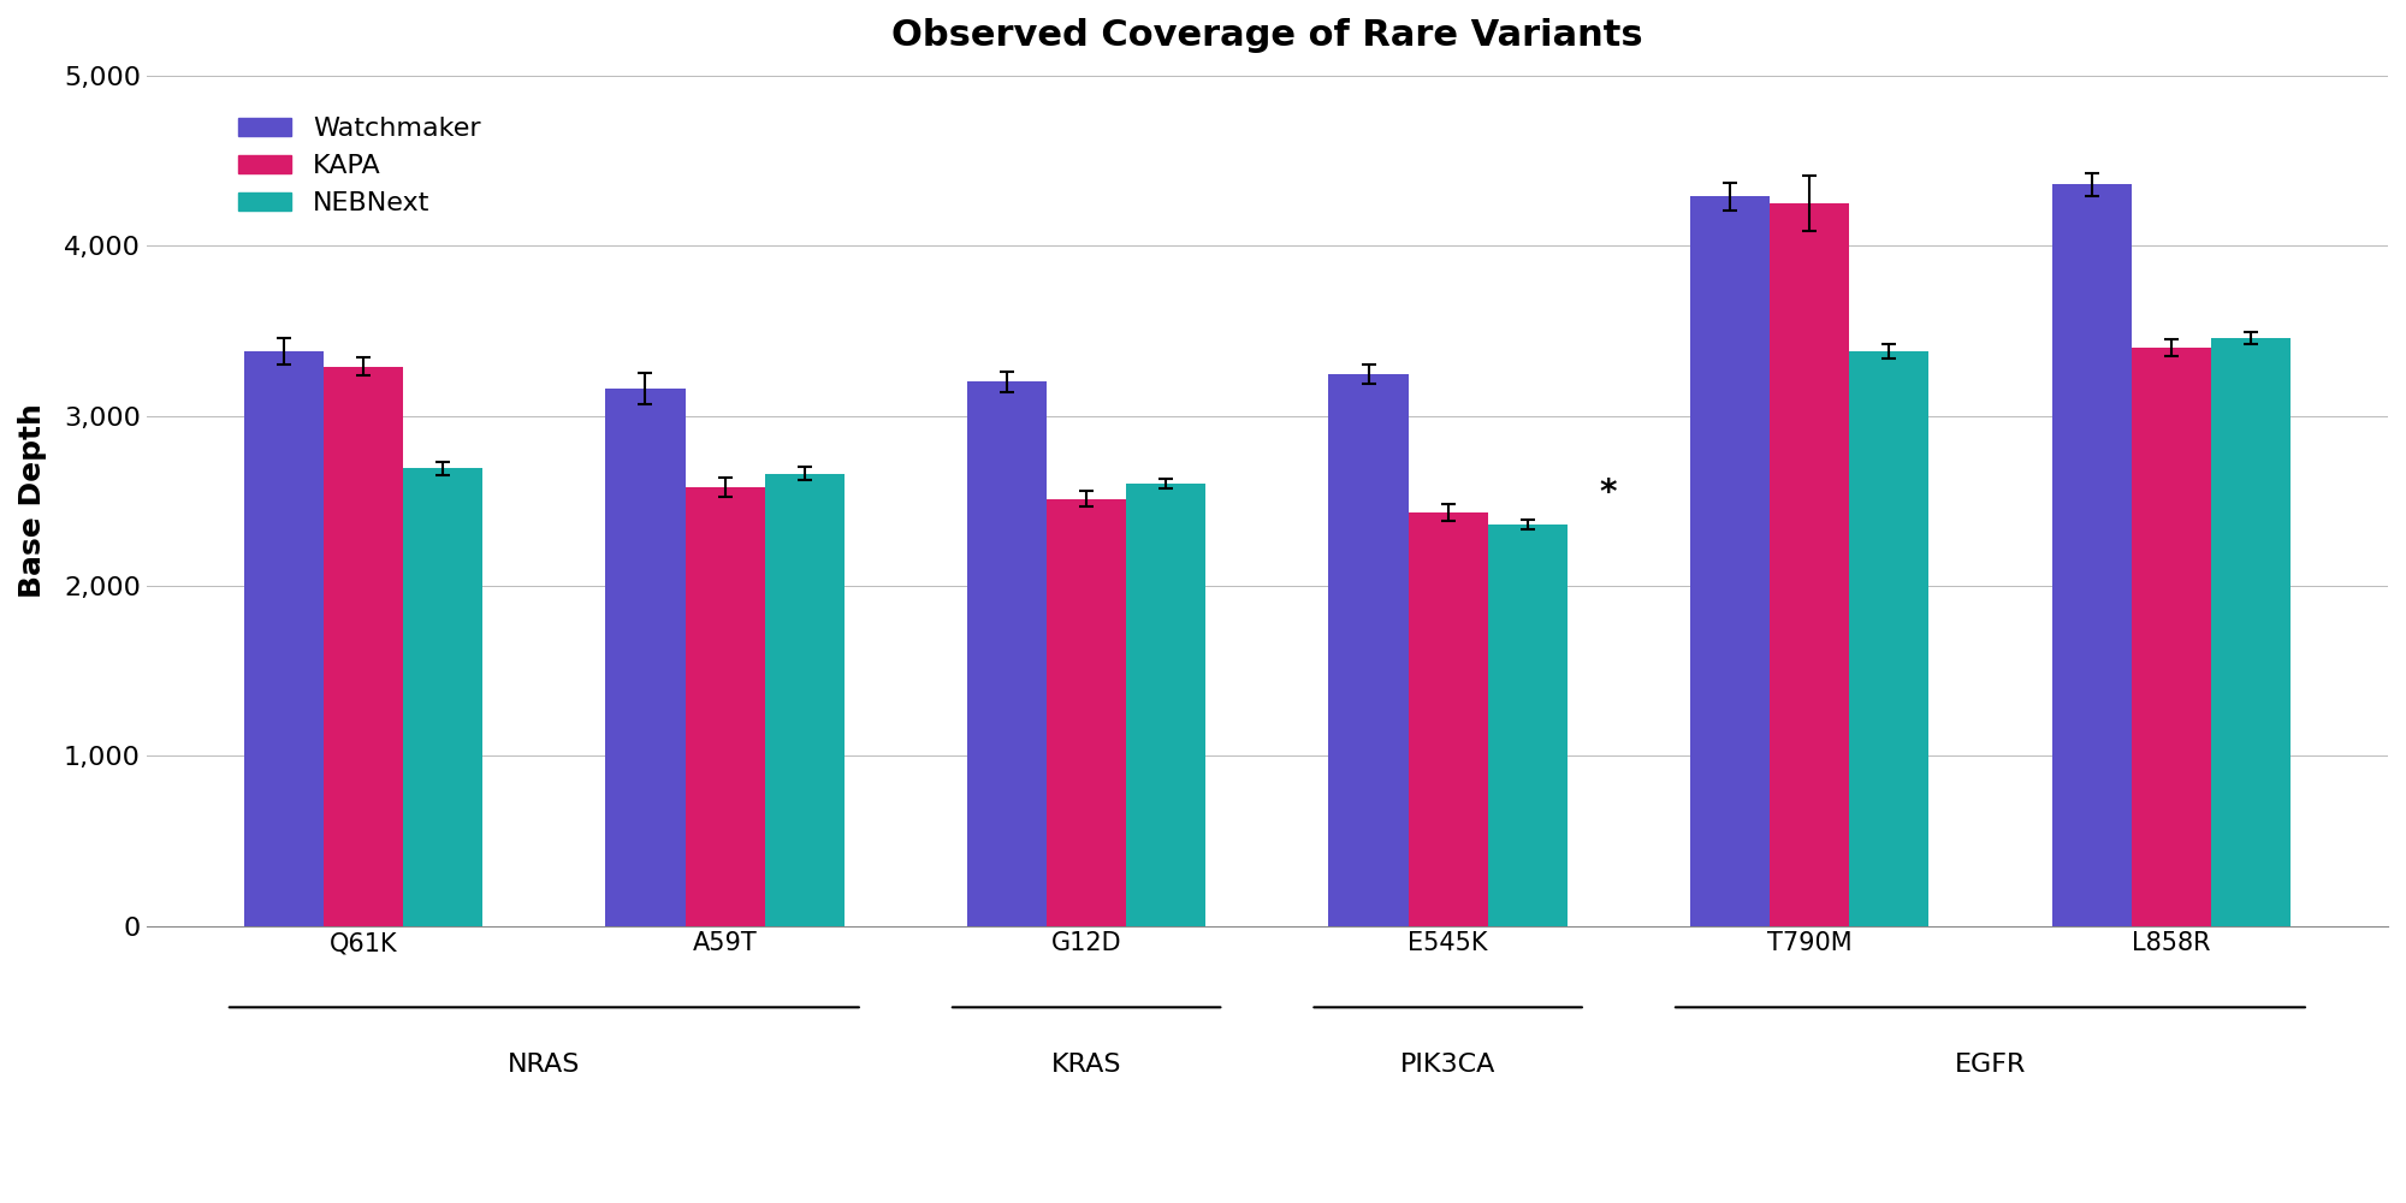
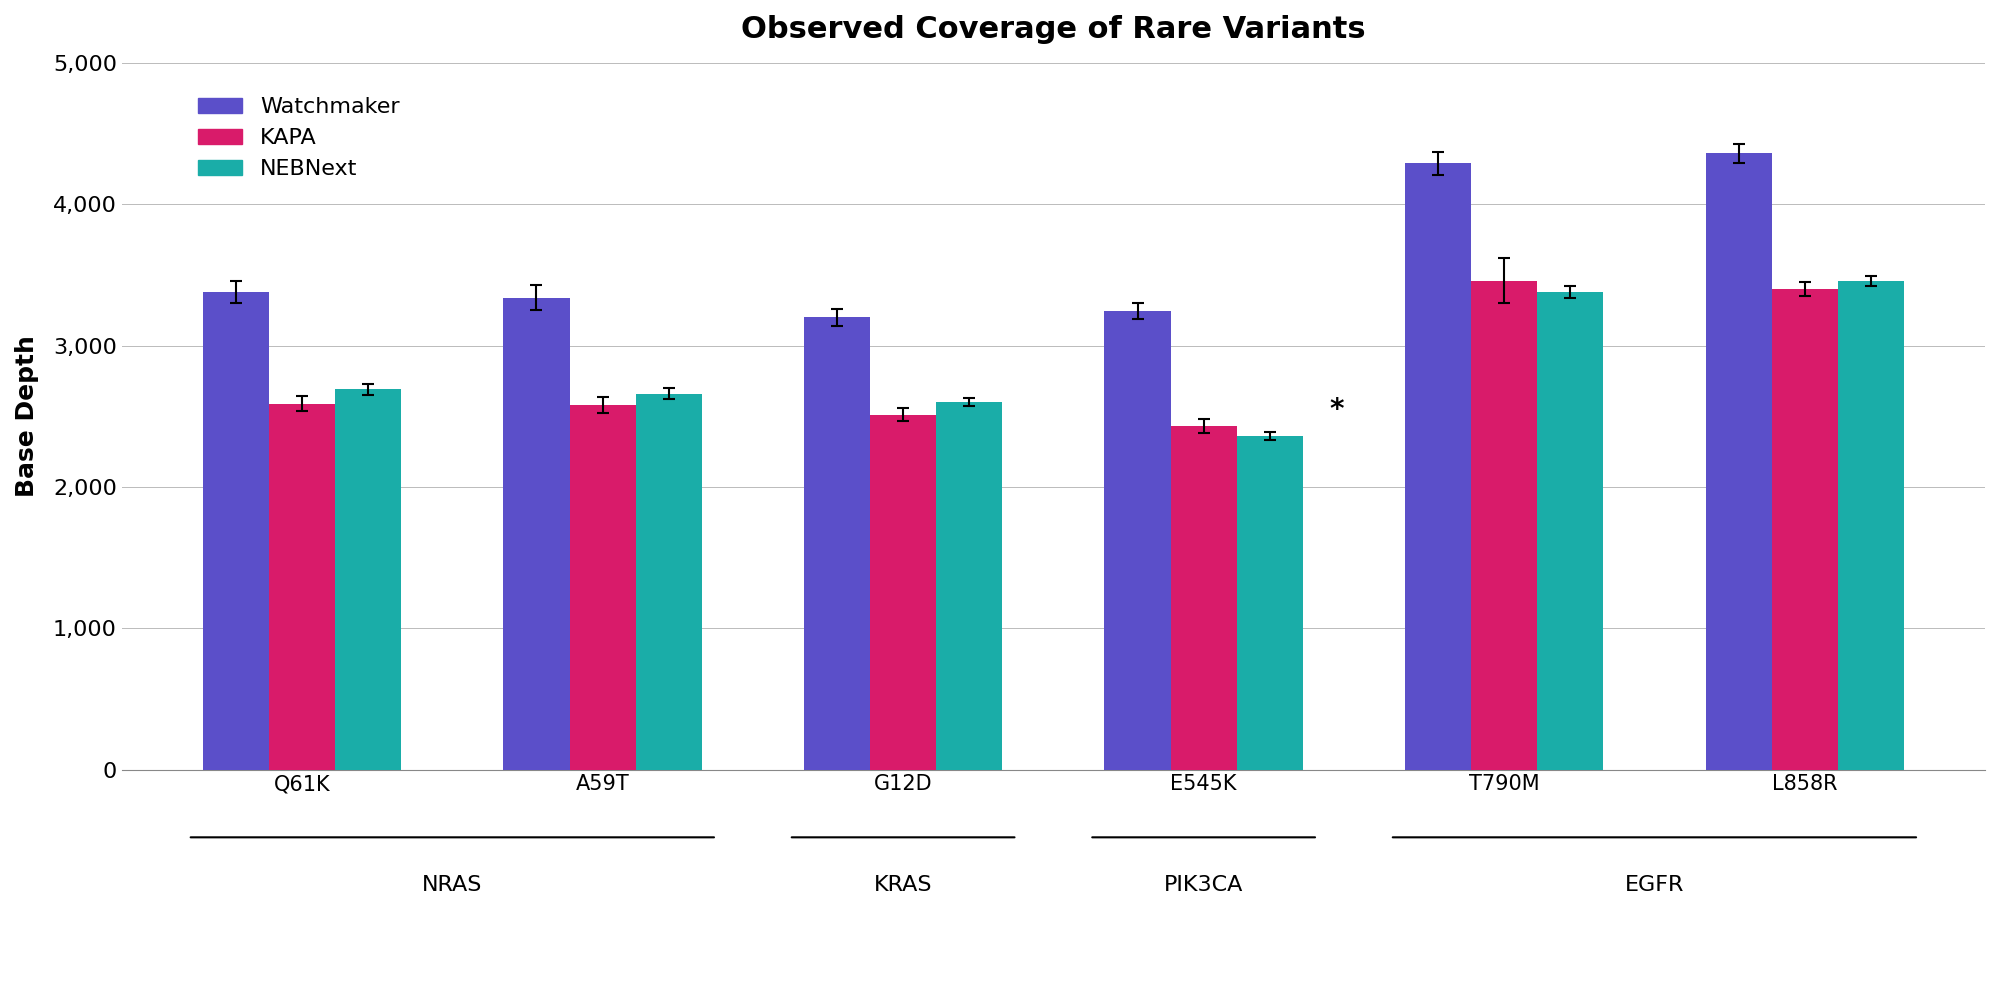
KAPA/Q61K: 3,290 -> 2,590
Watchmaker/A59T: 3,160 -> 3,340
KAPA/T790M: 4,250 -> 3,460
